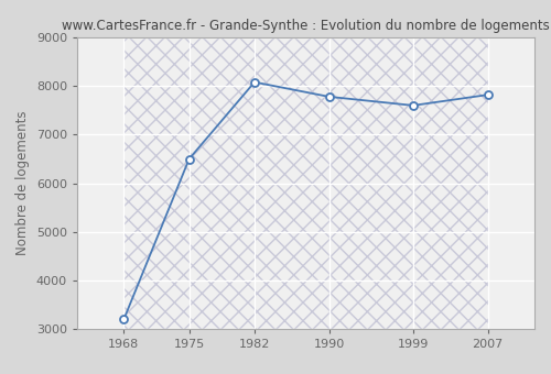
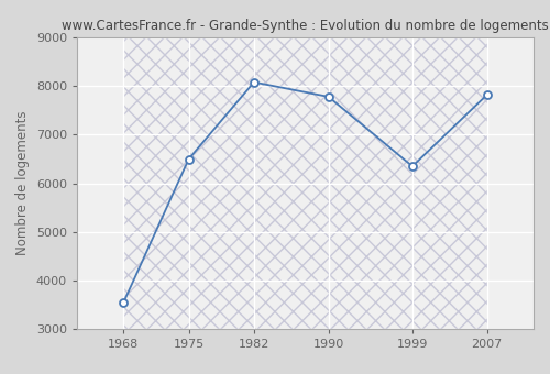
1968: 3200 -> 3550
1999: 7600 -> 6350
